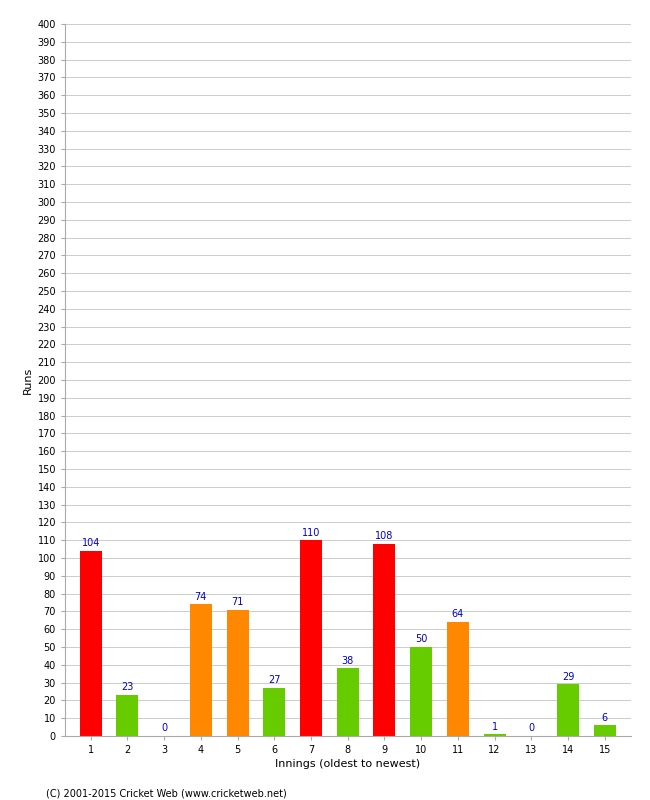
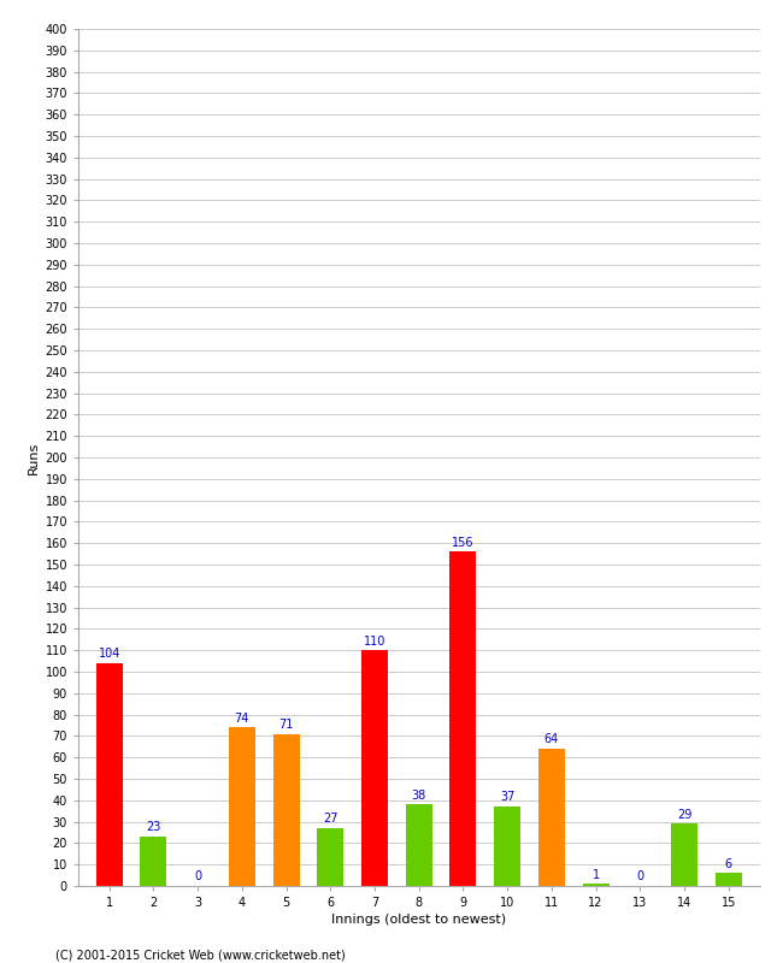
9: 108 -> 156
10: 50 -> 37
